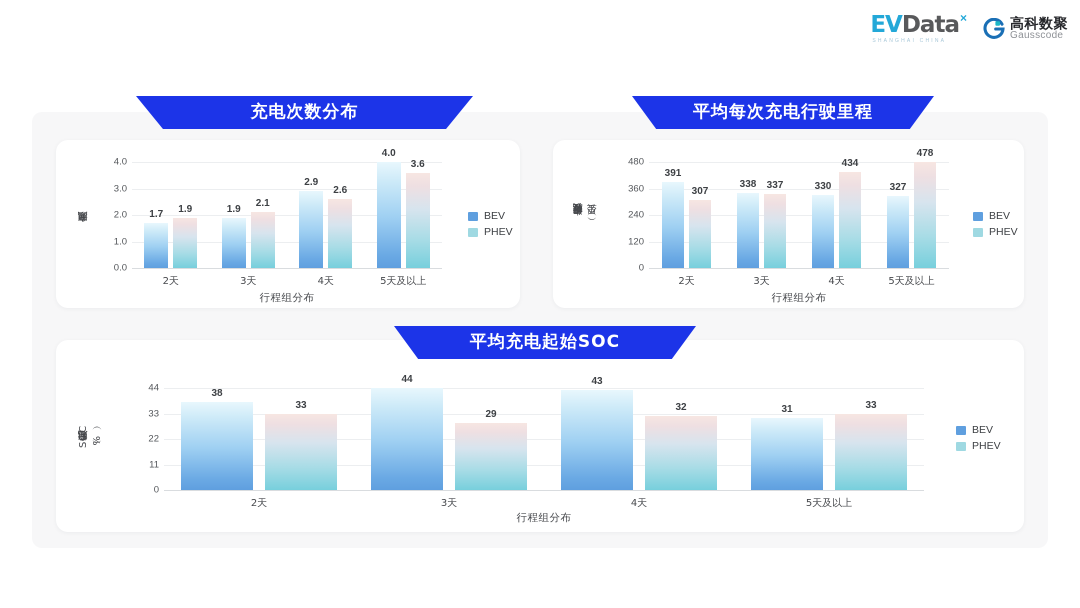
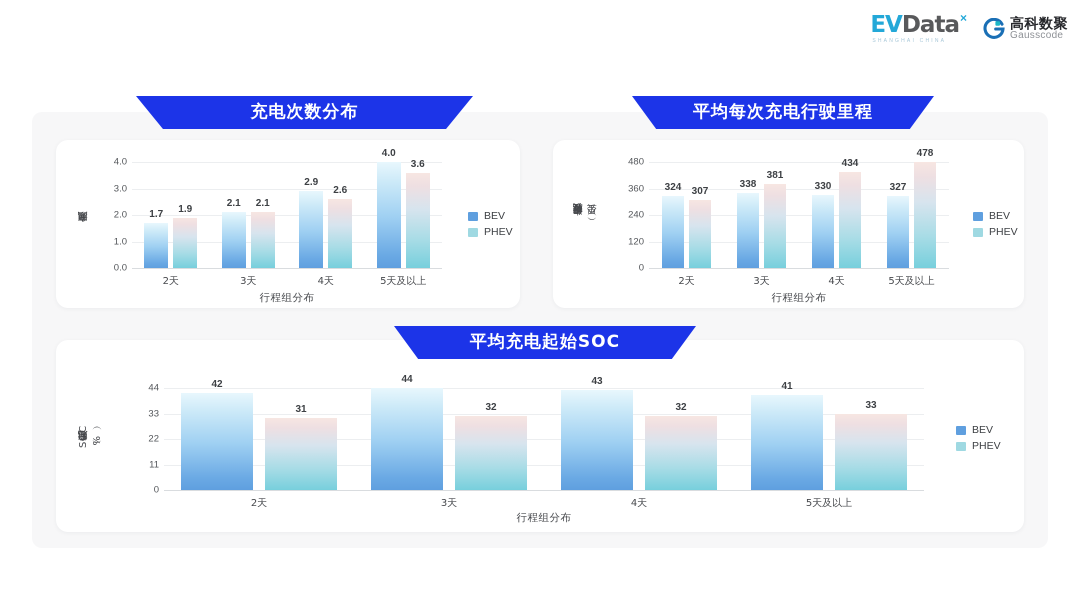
充电次数分布/BEV/3天: 1.9 -> 2.1
平均每次充电行驶里程/BEV/2天: 391 -> 324
平均每次充电行驶里程/PHEV/3天: 337 -> 381
平均充电起始SOC/BEV/2天: 38 -> 42
平均充电起始SOC/PHEV/2天: 33 -> 31
平均充电起始SOC/PHEV/3天: 29 -> 32
平均充电起始SOC/BEV/5天及以上: 31 -> 41
